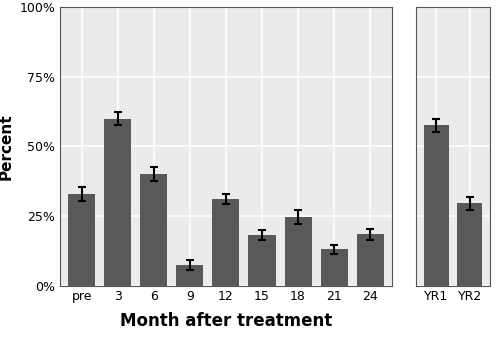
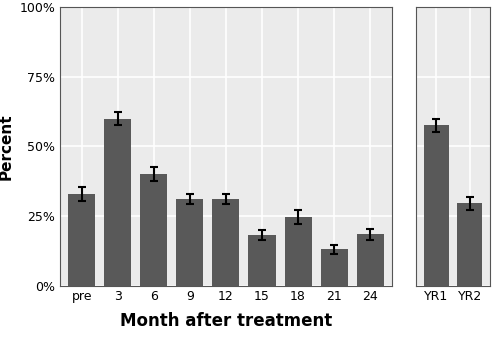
9: 7.5% -> 31.0%
